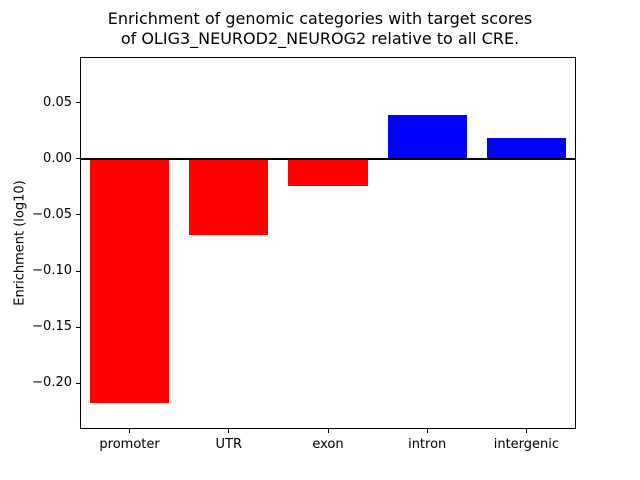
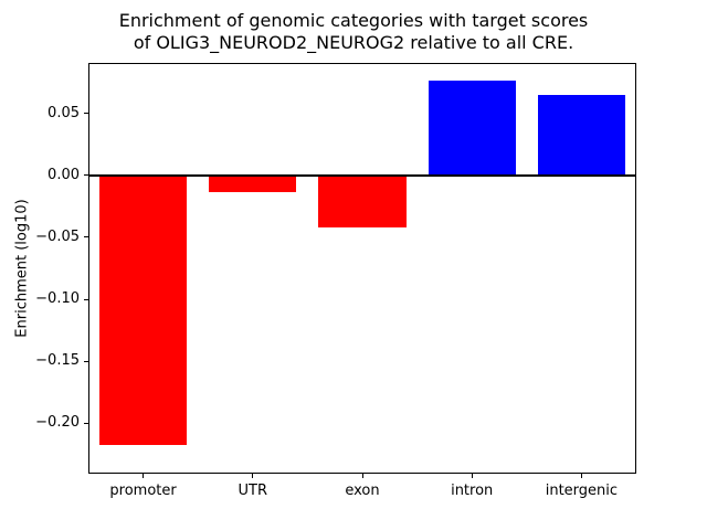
UTR: -0.068 -> -0.013
exon: -0.024 -> -0.042
intron: 0.039 -> 0.077
intergenic: 0.019 -> 0.065
